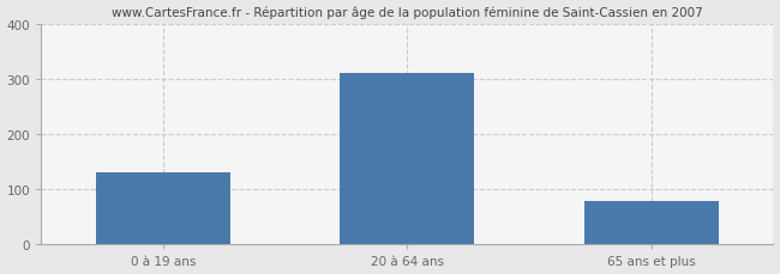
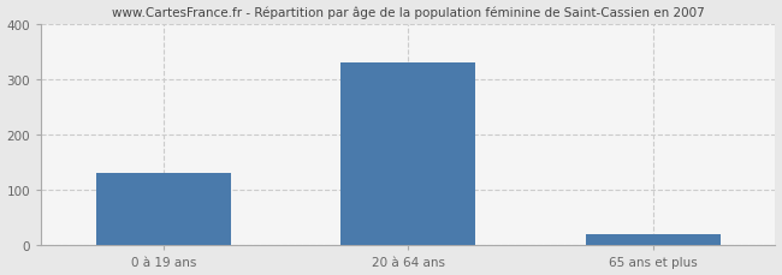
20 à 64 ans: 310 -> 330
65 ans et plus: 80 -> 20
